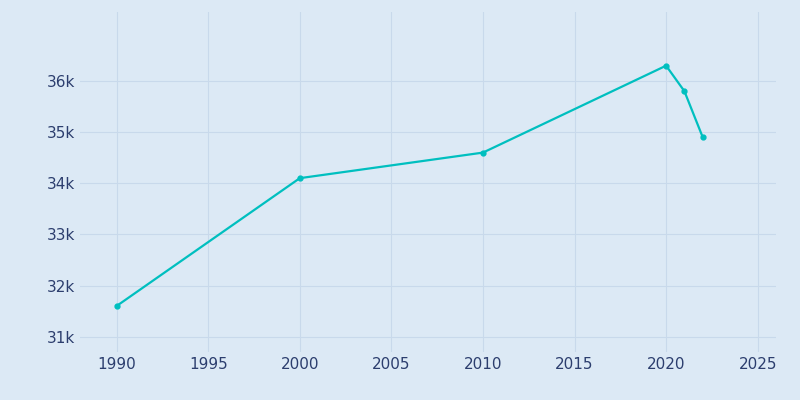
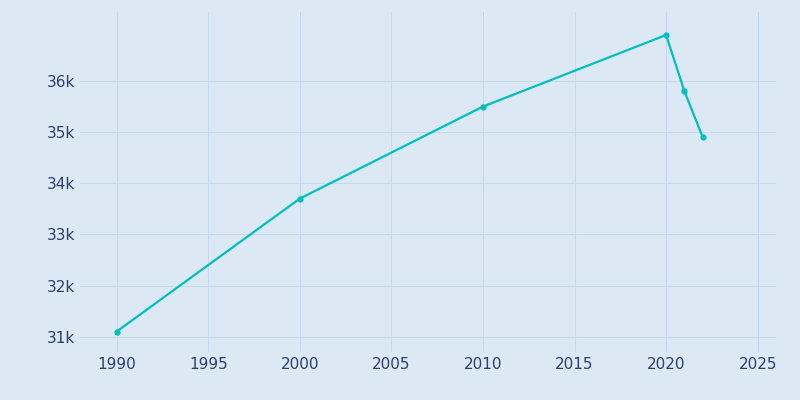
1990: 31.6k -> 31.1k
2000: 34.1k -> 33.7k
2010: 34.6k -> 35.5k
2020: 36.3k -> 36.9k
